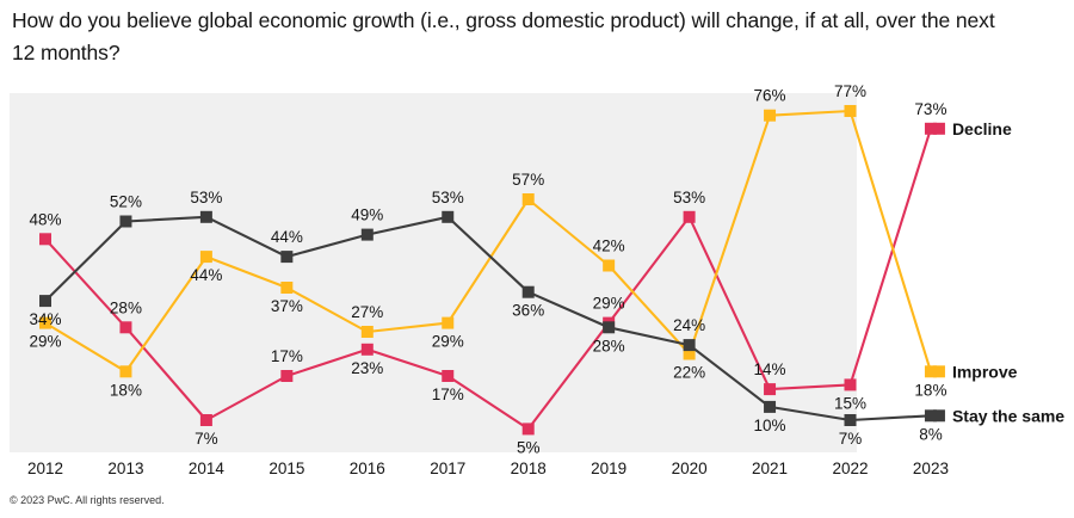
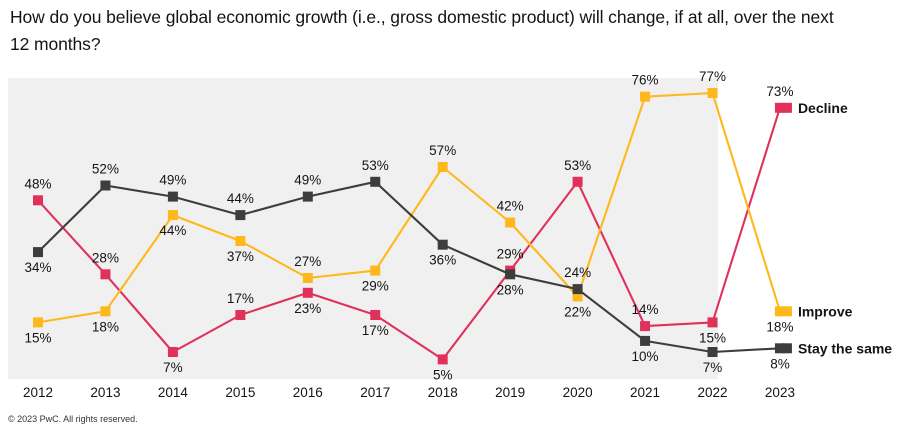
Improve/2012: 29% -> 15%
Stay the same/2014: 53% -> 49%
